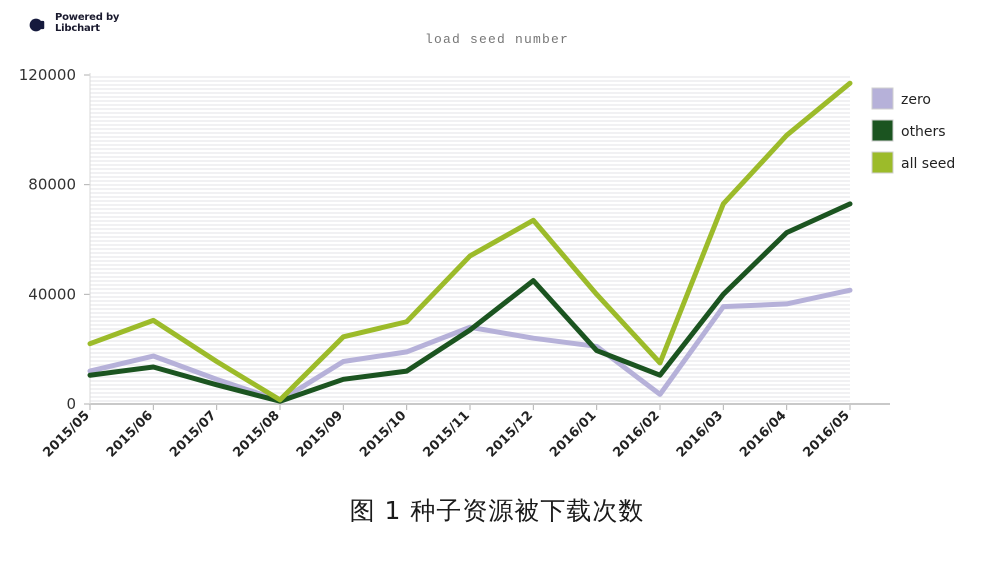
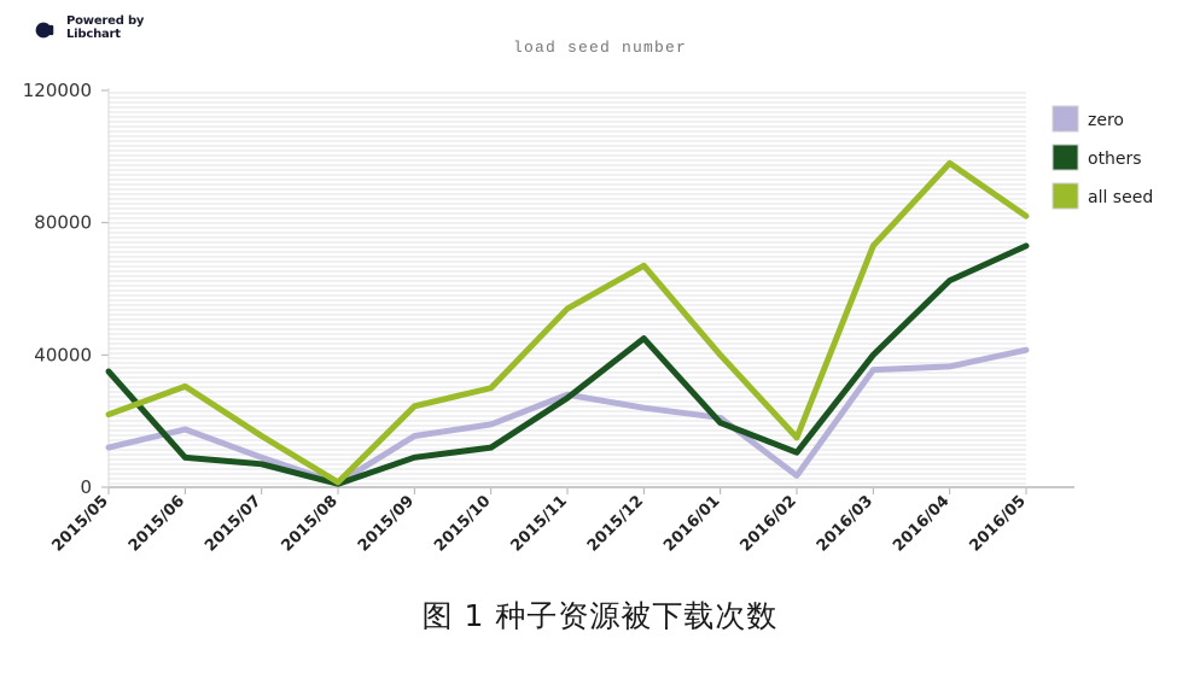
others/2015/05: 10000 -> 35000
others/2015/06: 14000 -> 9000
all seed/2016/05: 117000 -> 82000
